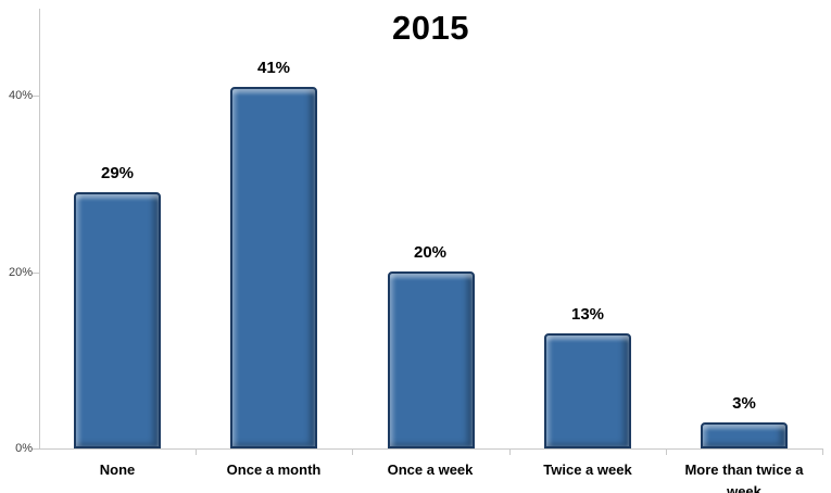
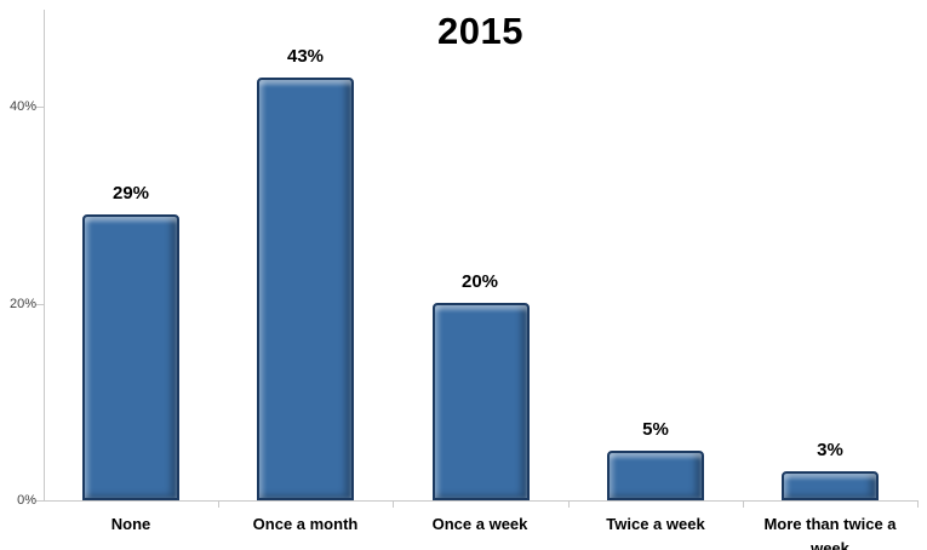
Once a month: 41% -> 43%
Twice a week: 13% -> 5%
